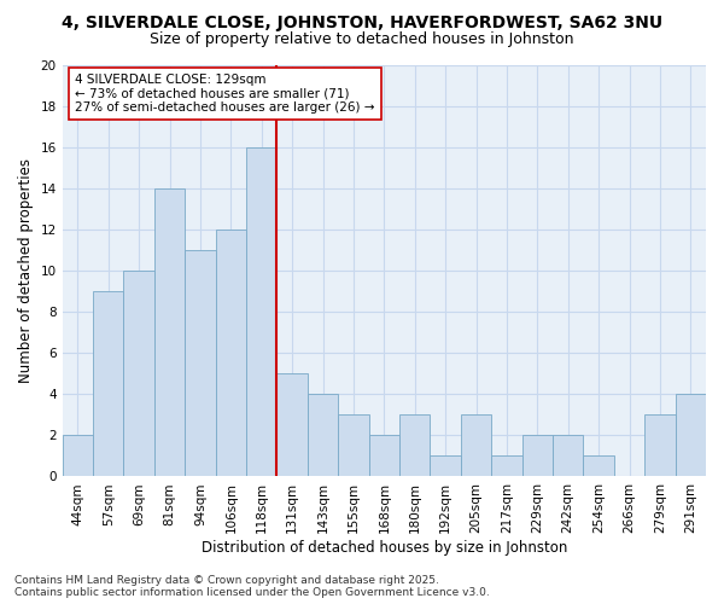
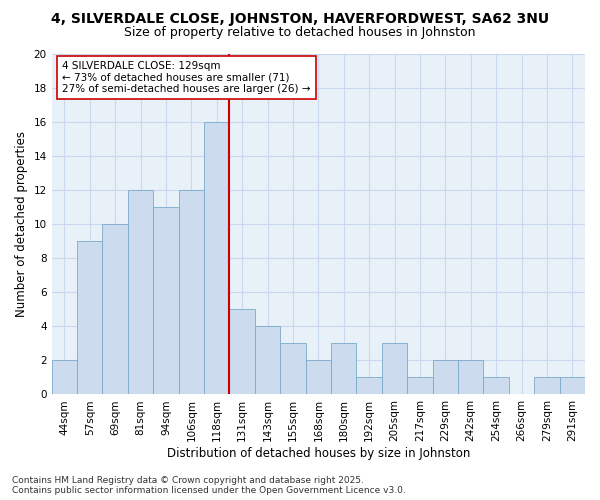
81sqm: 14 -> 12
279sqm: 3 -> 1
291sqm: 4 -> 1
